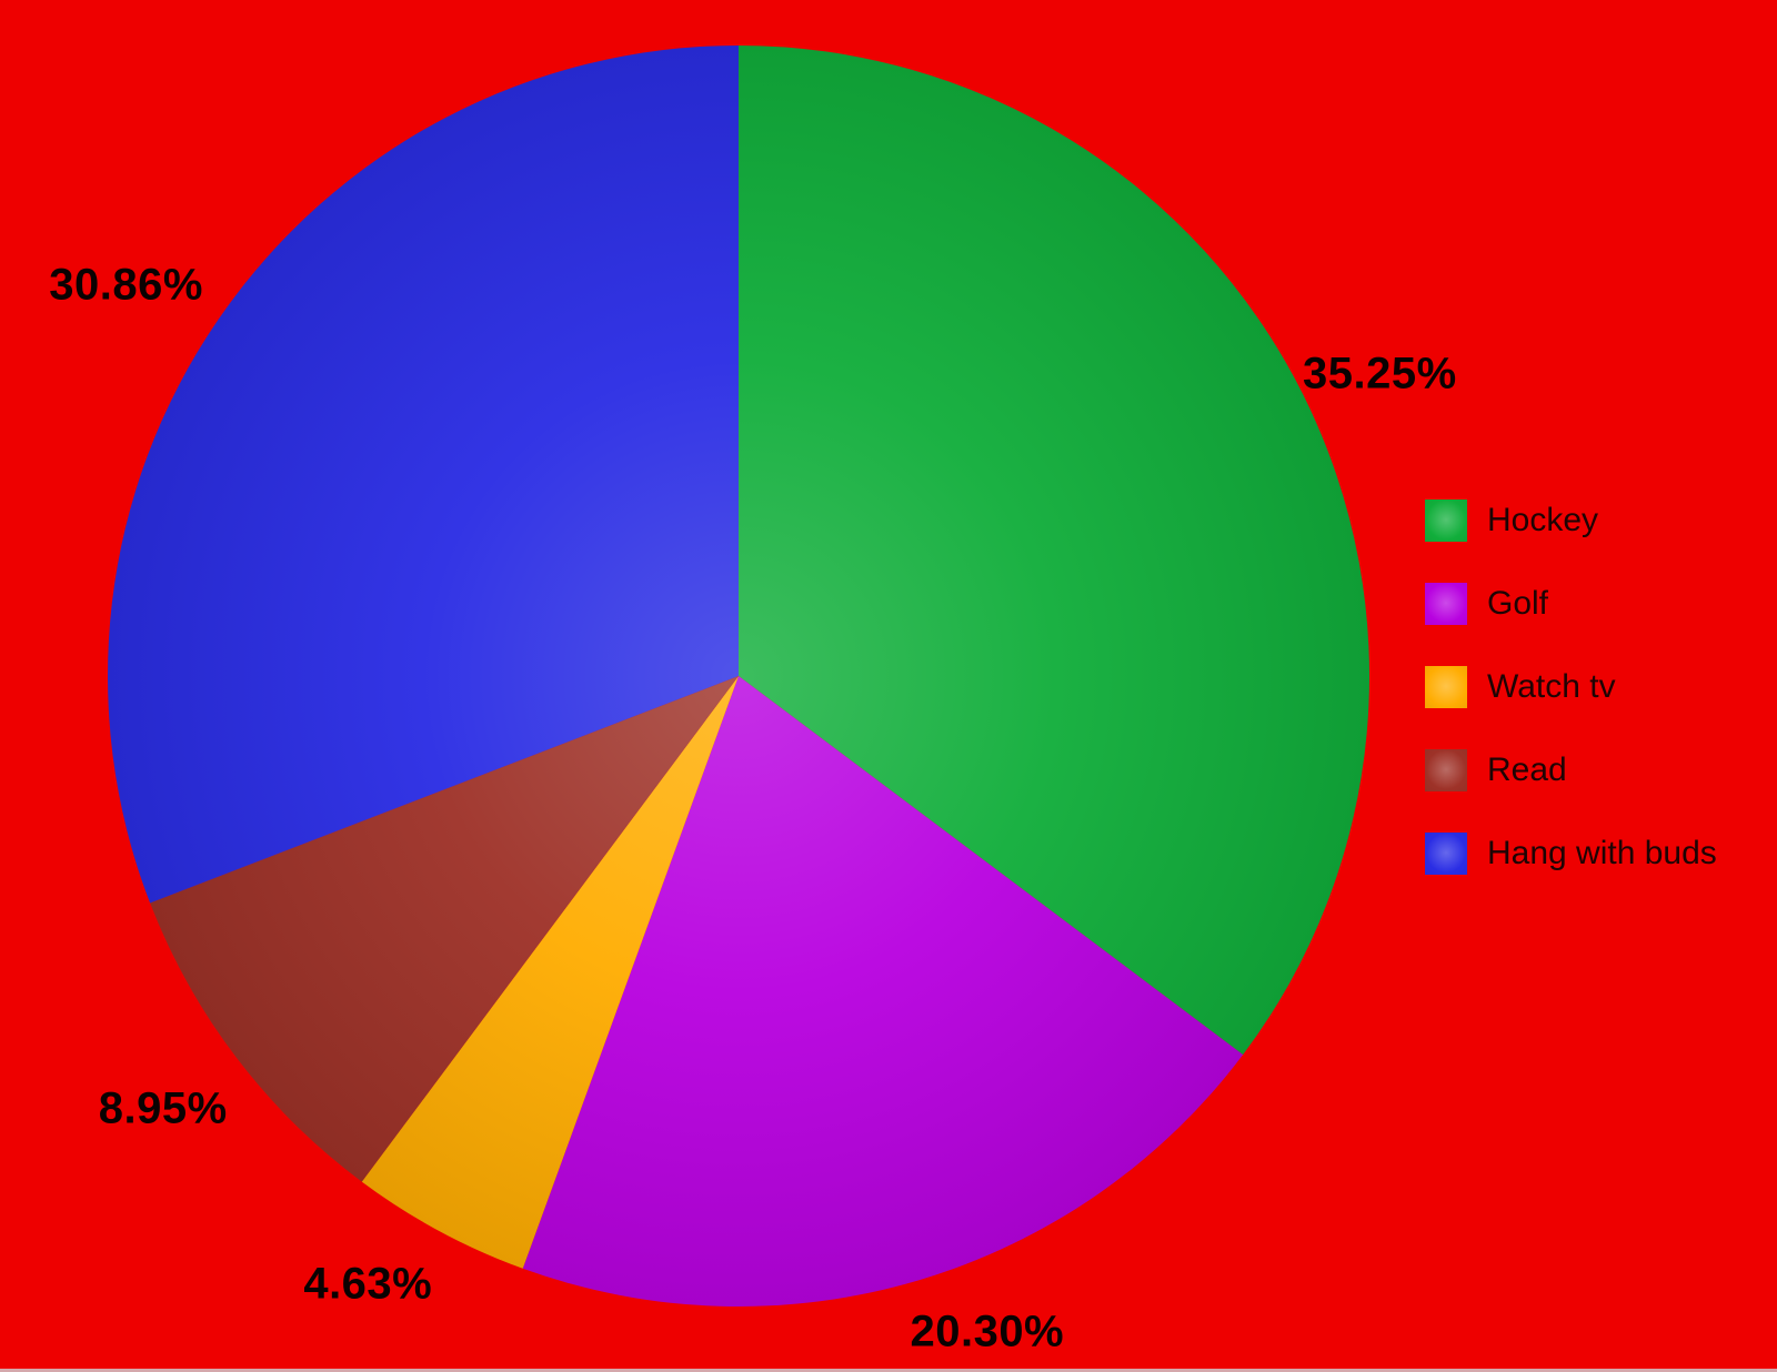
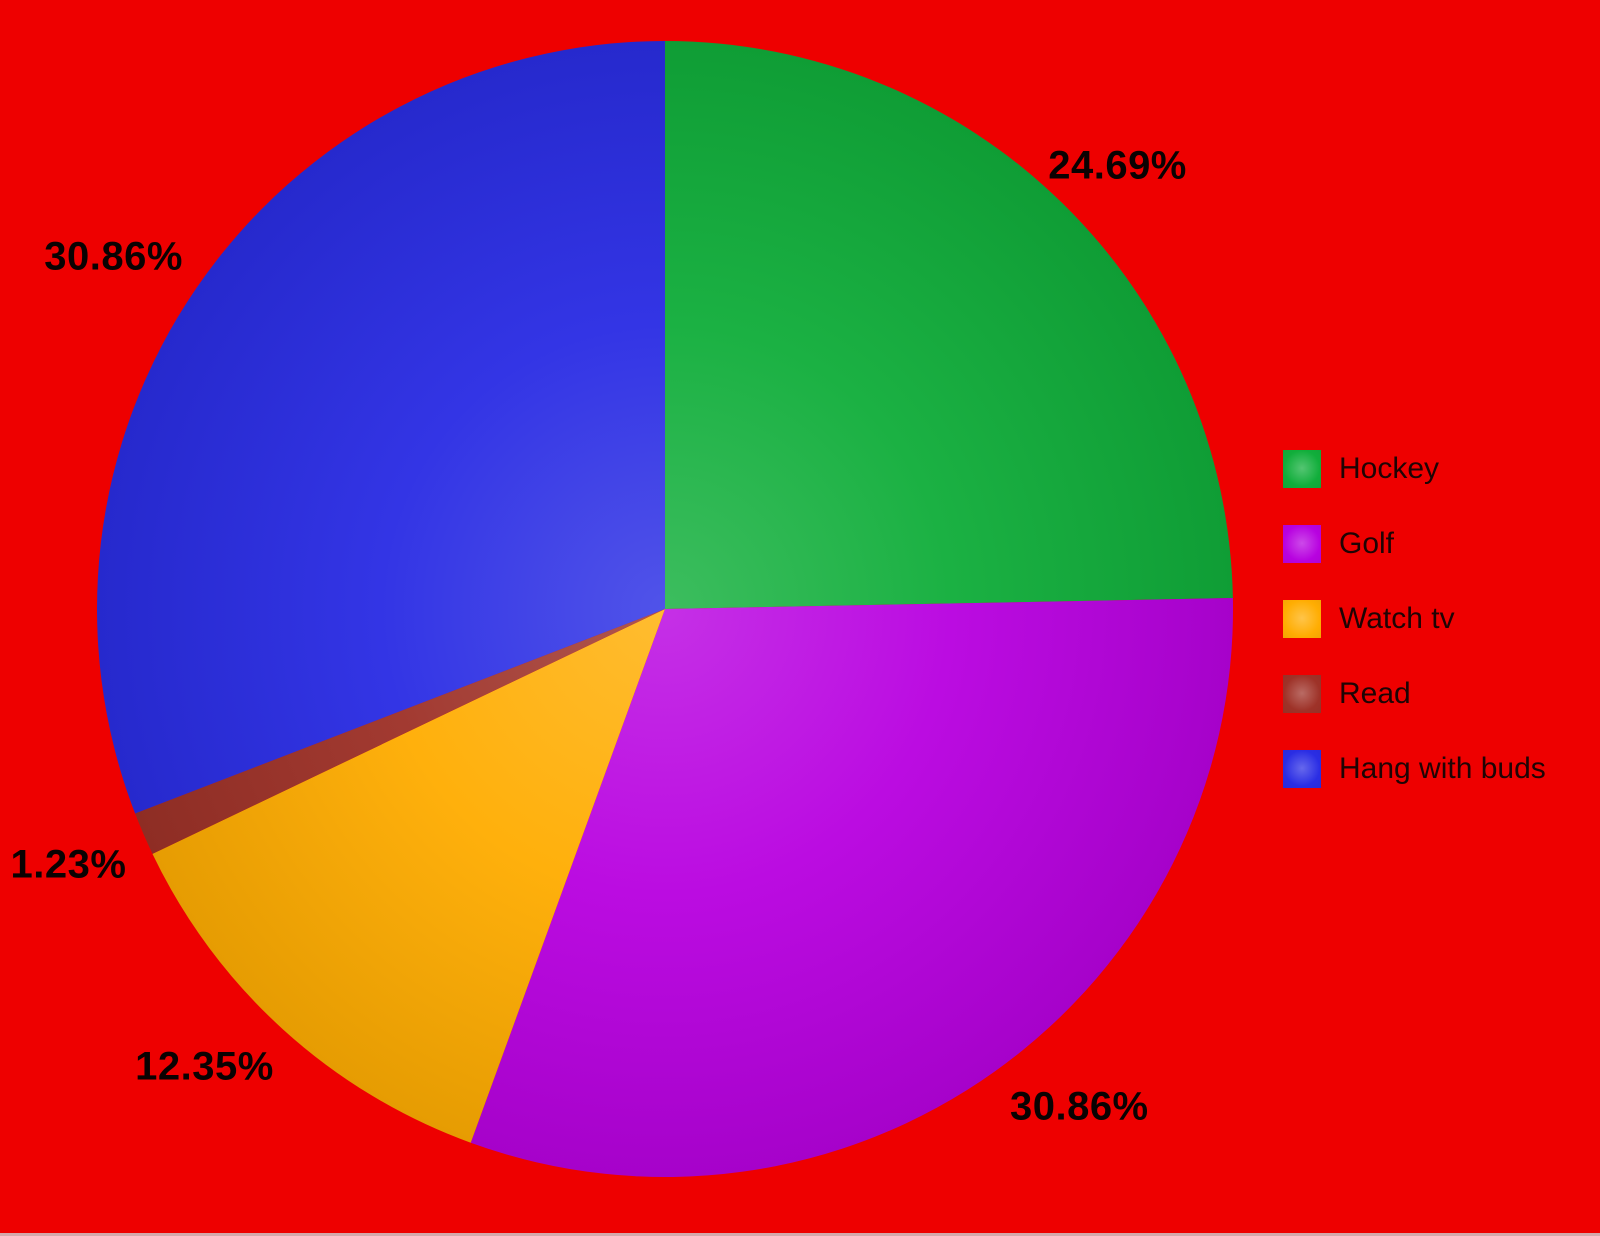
Hockey: 35.25% -> 24.69%
Golf: 20.30% -> 30.86%
Watch tv: 4.63% -> 12.35%
Read: 8.95% -> 1.23%
